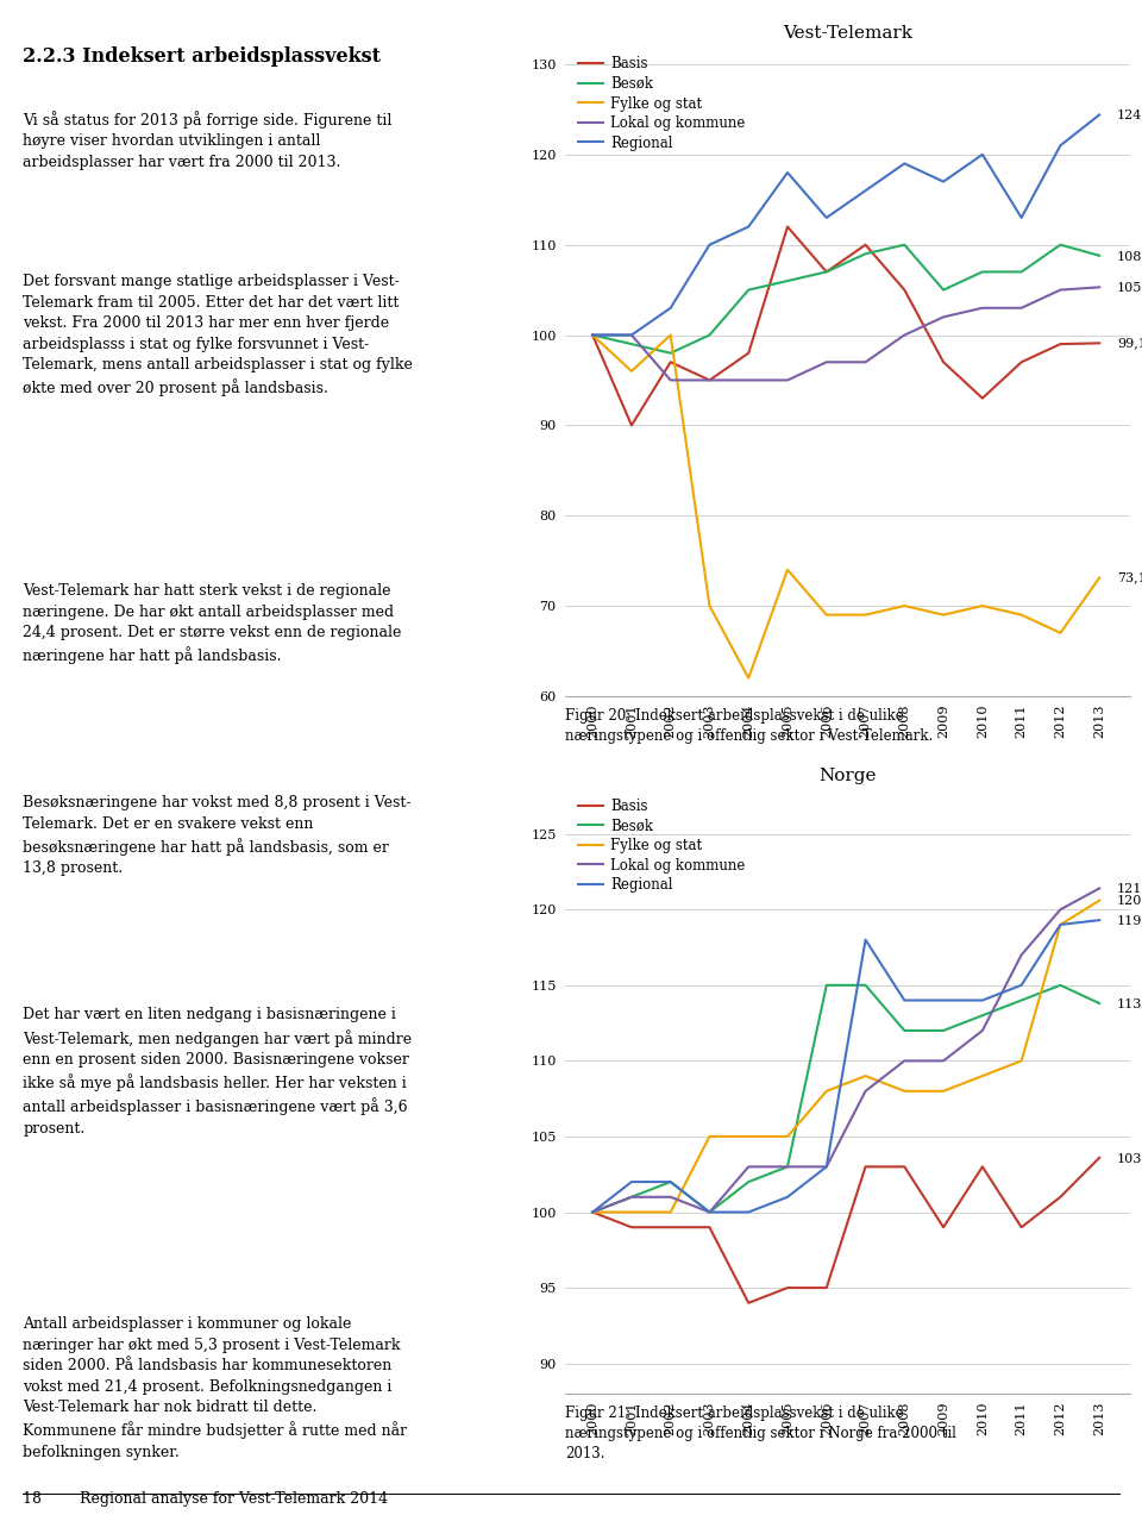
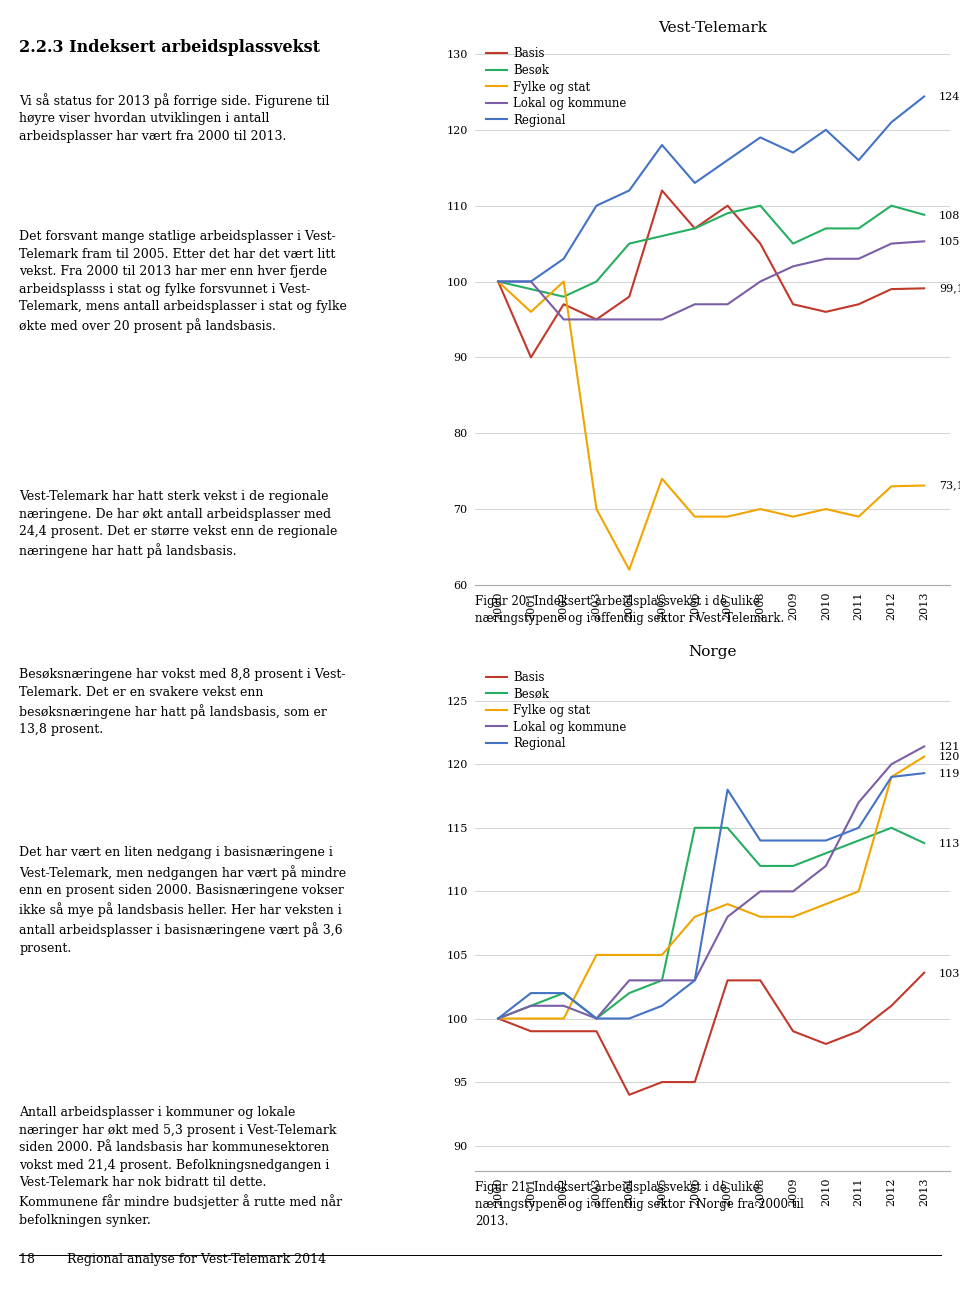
Vest-Telemark/Basis/2010: 93.0 -> 96.0
Vest-Telemark/Regional/2011: 113.0 -> 116.0
Vest-Telemark/Fylke og stat/2012: 67.0 -> 73.0
Norge/Basis/2010: 103.0 -> 98.0
